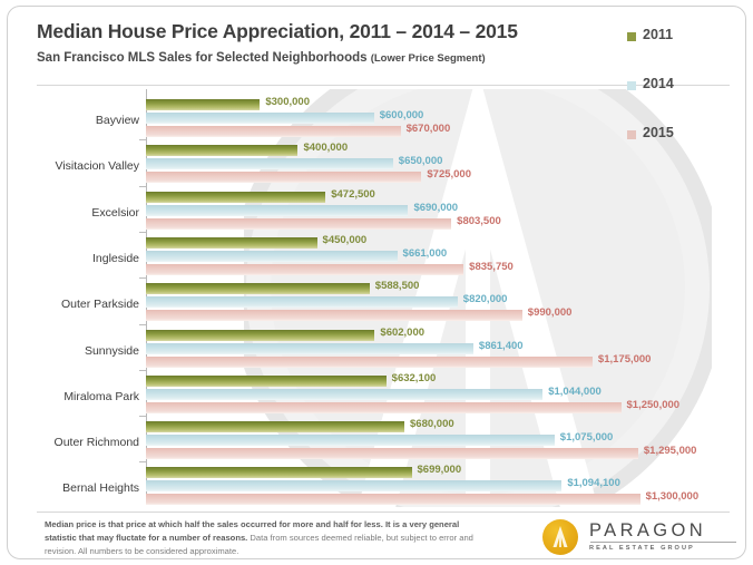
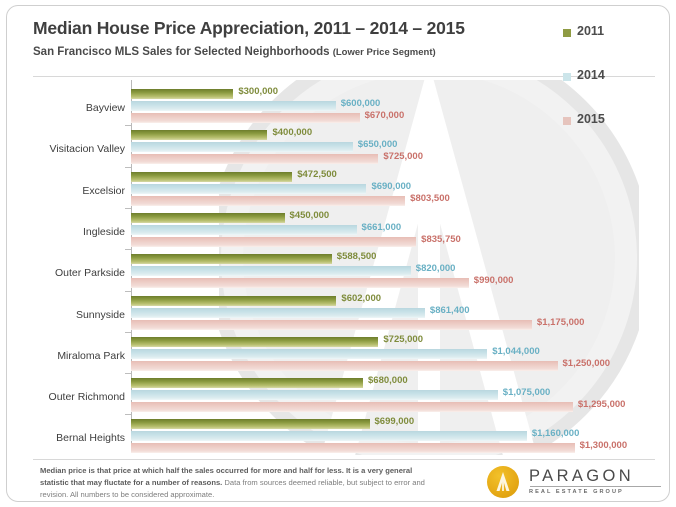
2011/Miraloma Park: $632,100 -> $725,000
2014/Bernal Heights: $1,094,100 -> $1,160,000
